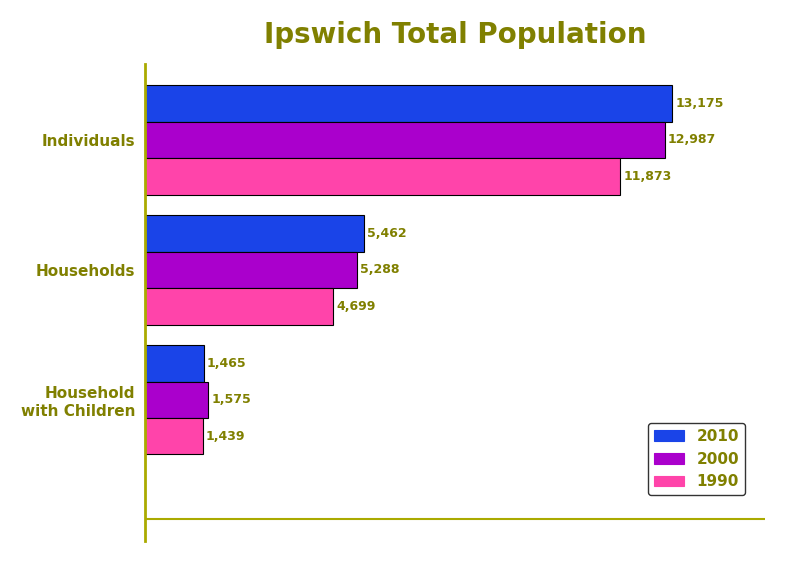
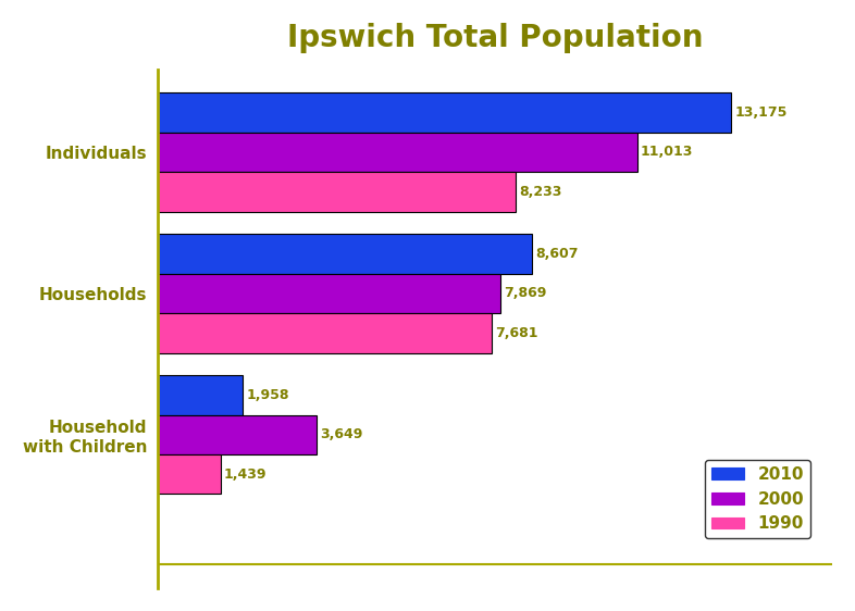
2000/Individuals: 12,987 -> 11,013
1990/Individuals: 11,873 -> 8,233
2010/Households: 5,462 -> 8,607
2000/Households: 5,288 -> 7,869
1990/Households: 4,699 -> 7,681
2010/Household with Children: 1,465 -> 1,958
2000/Household with Children: 1,575 -> 3,649
